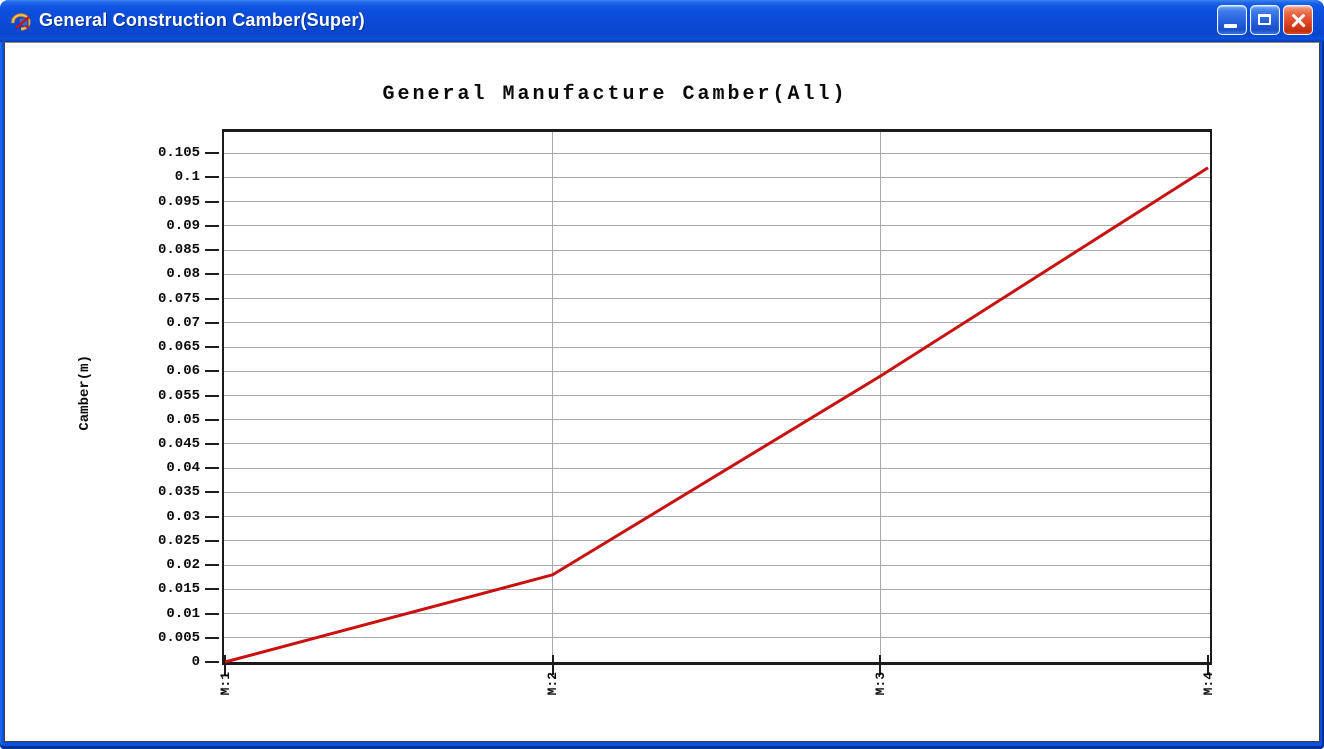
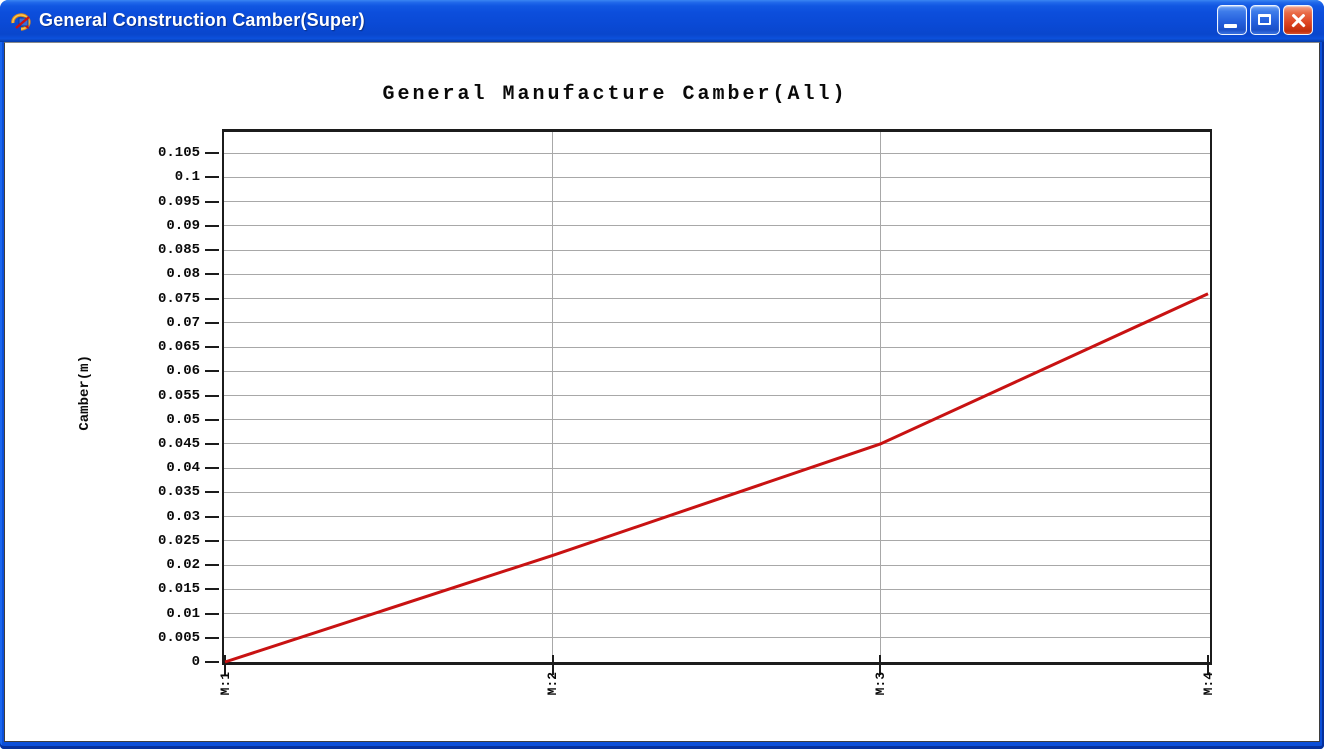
M:2: 0.018 -> 0.022
M:3: 0.059 -> 0.045
M:4: 0.102 -> 0.076
